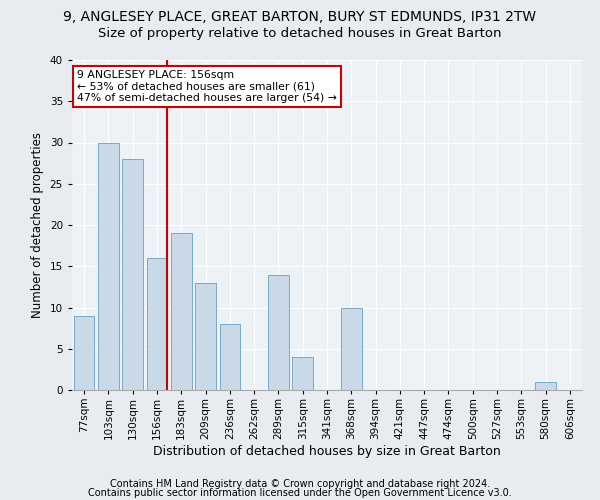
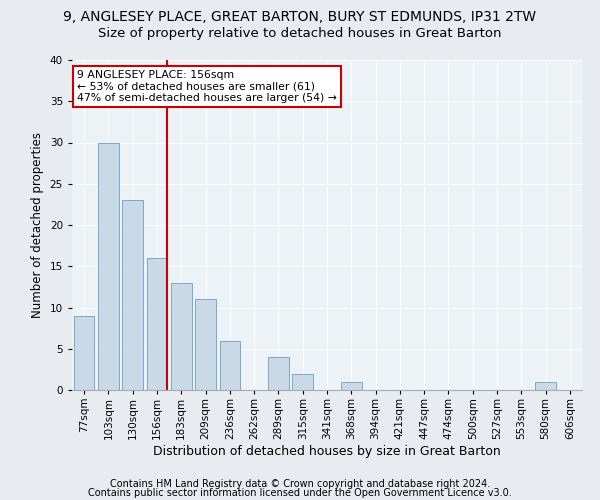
130sqm: 28 -> 23
183sqm: 19 -> 13
209sqm: 13 -> 11
236sqm: 8 -> 6
289sqm: 14 -> 4
315sqm: 4 -> 2
368sqm: 10 -> 1
